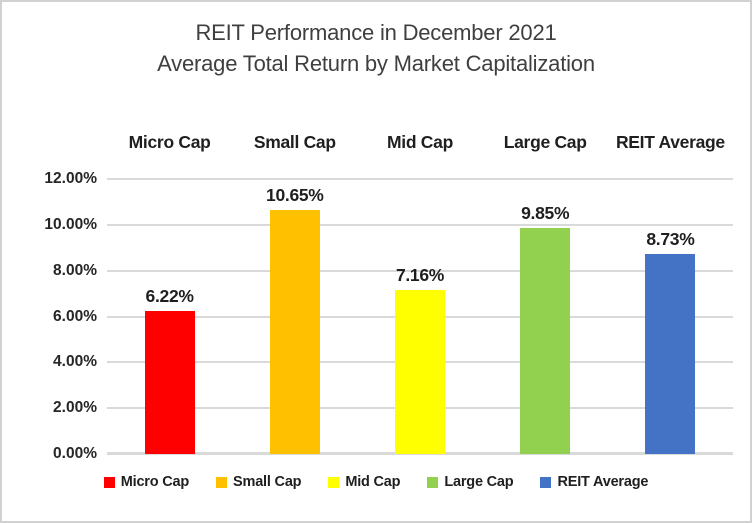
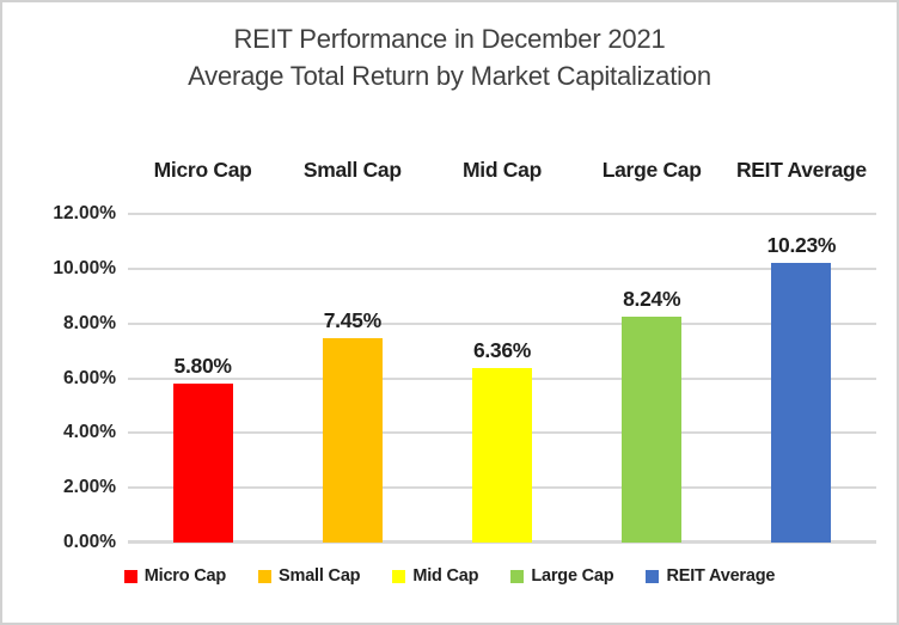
Micro Cap: 6.22% -> 5.80%
Small Cap: 10.65% -> 7.45%
Mid Cap: 7.16% -> 6.36%
Large Cap: 9.85% -> 8.24%
REIT Average: 8.73% -> 10.23%
